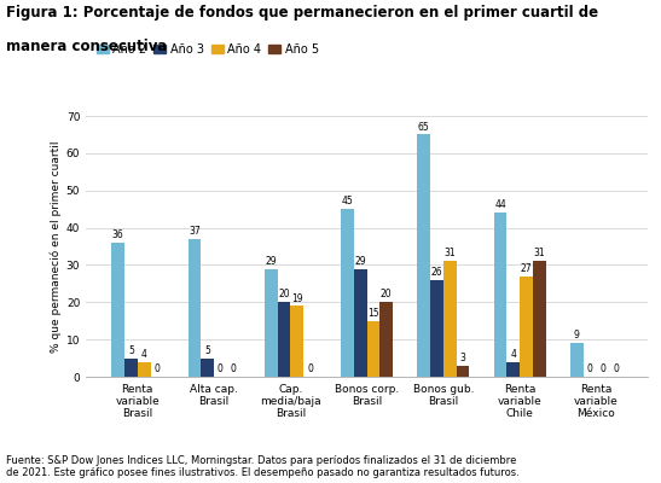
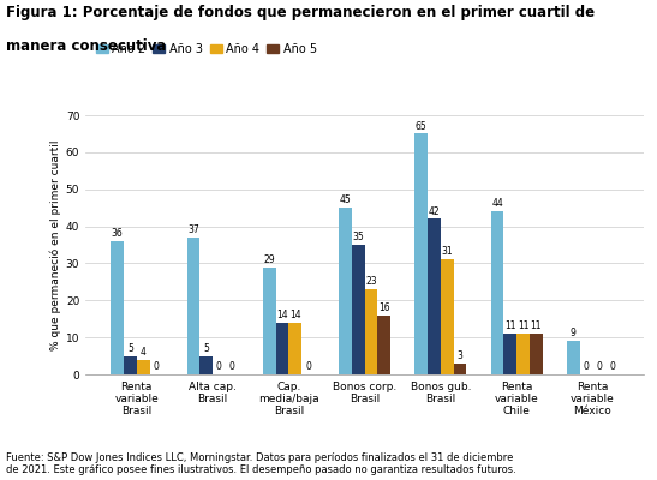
Año 3/Cap. media/baja Brasil: 20 -> 14
Año 4/Cap. media/baja Brasil: 19 -> 14
Año 3/Bonos corp. Brasil: 29 -> 35
Año 4/Bonos corp. Brasil: 15 -> 23
Año 5/Bonos corp. Brasil: 20 -> 16
Año 3/Bonos gub. Brasil: 26 -> 42
Año 3/Renta variable Chile: 4 -> 11
Año 4/Renta variable Chile: 27 -> 11
Año 5/Renta variable Chile: 31 -> 11
